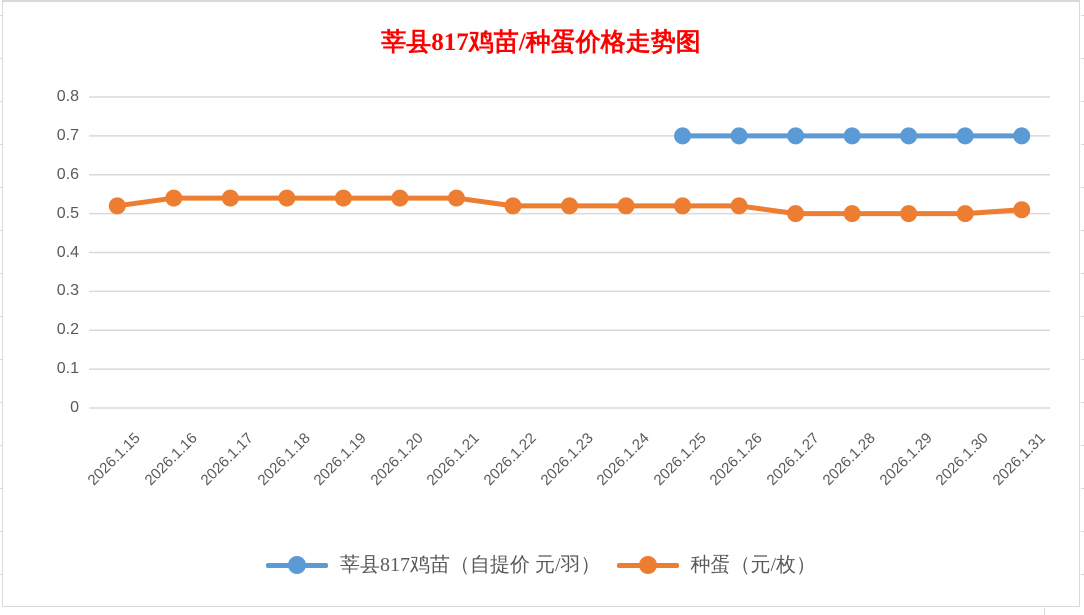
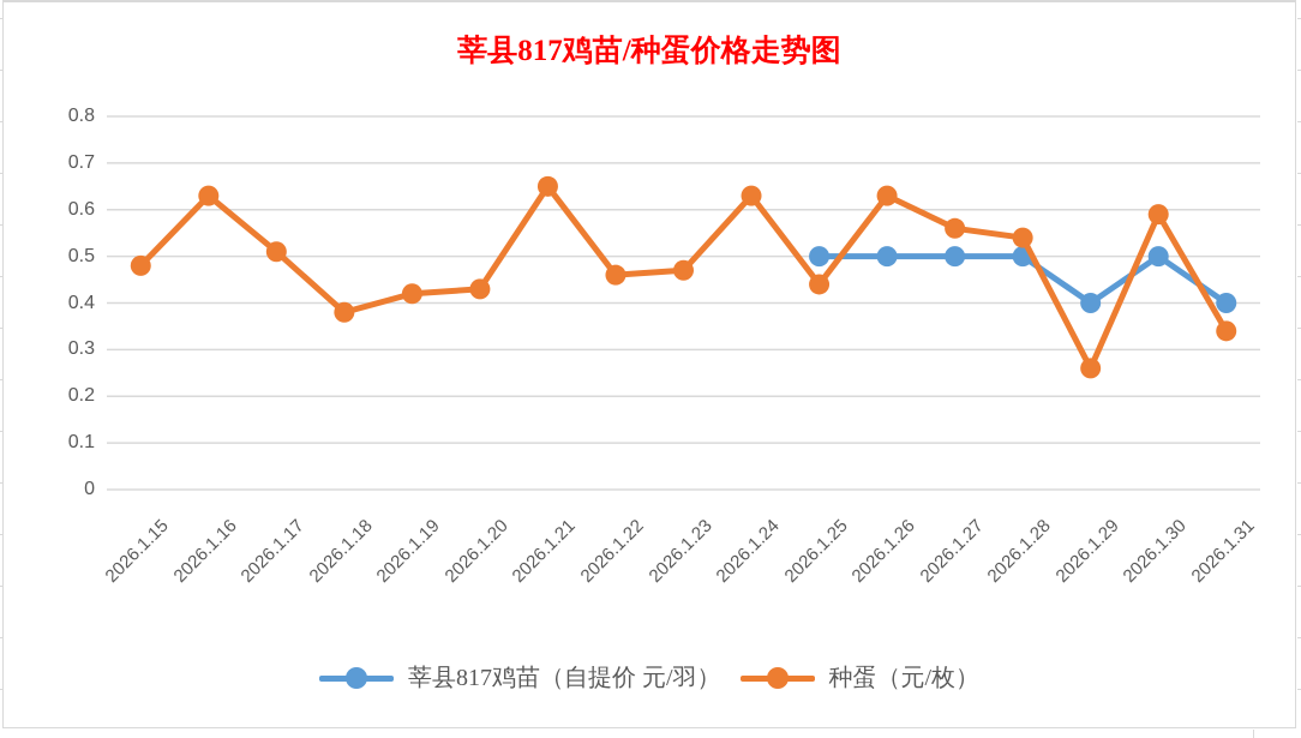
种蛋（元/枚）/2026.1.15: 0.52 -> 0.48
种蛋（元/枚）/2026.1.16: 0.54 -> 0.63
种蛋（元/枚）/2026.1.17: 0.54 -> 0.51
种蛋（元/枚）/2026.1.18: 0.54 -> 0.38
种蛋（元/枚）/2026.1.19: 0.54 -> 0.42
种蛋（元/枚）/2026.1.20: 0.54 -> 0.43
种蛋（元/枚）/2026.1.21: 0.54 -> 0.65
种蛋（元/枚）/2026.1.22: 0.52 -> 0.46
种蛋（元/枚）/2026.1.23: 0.52 -> 0.47
种蛋（元/枚）/2026.1.24: 0.52 -> 0.63
莘县817鸡苗（自提价 元/羽）/2026.1.25: 0.7 -> 0.5
种蛋（元/枚）/2026.1.25: 0.52 -> 0.44
莘县817鸡苗（自提价 元/羽）/2026.1.26: 0.7 -> 0.5
种蛋（元/枚）/2026.1.26: 0.52 -> 0.63
莘县817鸡苗（自提价 元/羽）/2026.1.27: 0.7 -> 0.5
种蛋（元/枚）/2026.1.27: 0.50 -> 0.56
莘县817鸡苗（自提价 元/羽）/2026.1.28: 0.7 -> 0.5
种蛋（元/枚）/2026.1.28: 0.50 -> 0.54
莘县817鸡苗（自提价 元/羽）/2026.1.29: 0.7 -> 0.4
种蛋（元/枚）/2026.1.29: 0.50 -> 0.26
莘县817鸡苗（自提价 元/羽）/2026.1.30: 0.7 -> 0.5
种蛋（元/枚）/2026.1.30: 0.50 -> 0.59
莘县817鸡苗（自提价 元/羽）/2026.1.31: 0.7 -> 0.4
种蛋（元/枚）/2026.1.31: 0.51 -> 0.34
